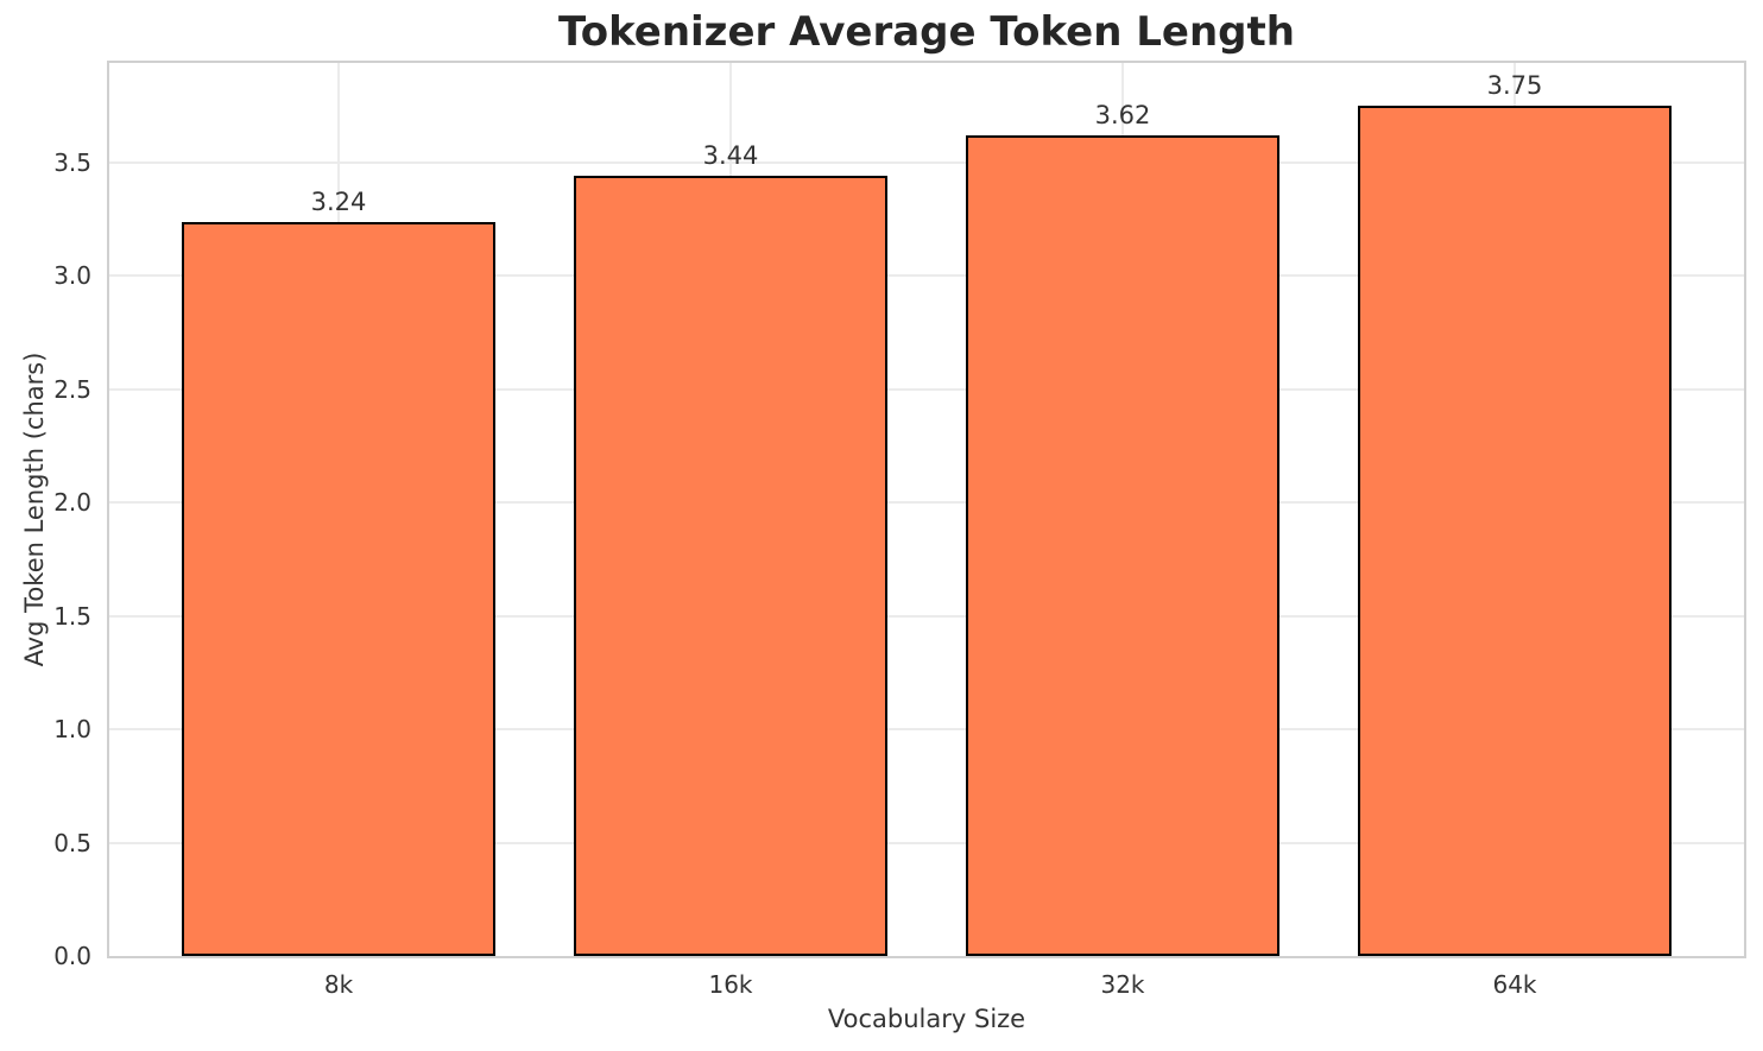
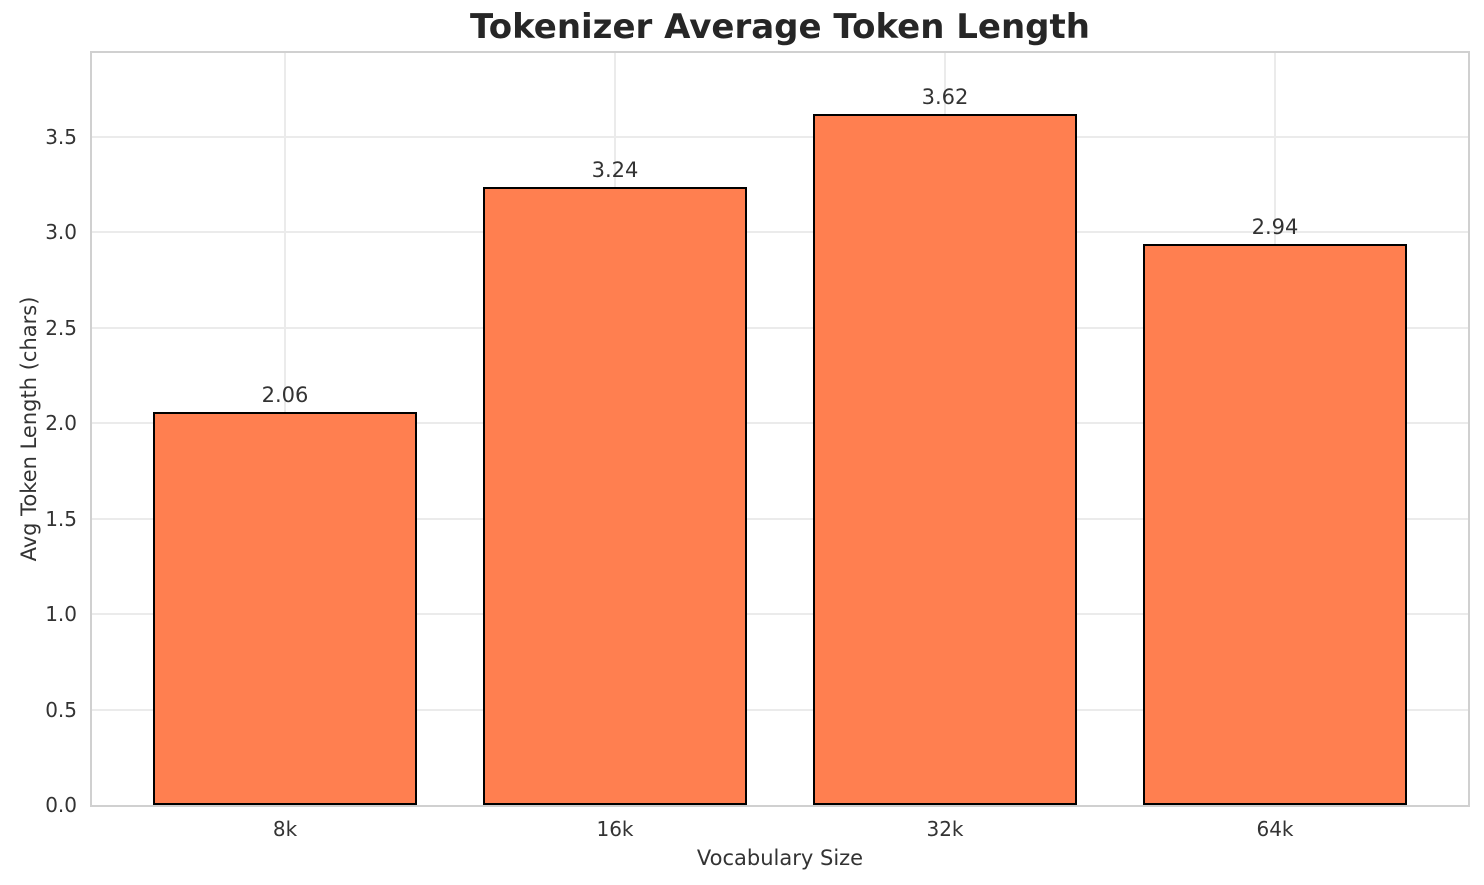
8k: 3.24 -> 2.06
16k: 3.44 -> 3.24
64k: 3.75 -> 2.94
